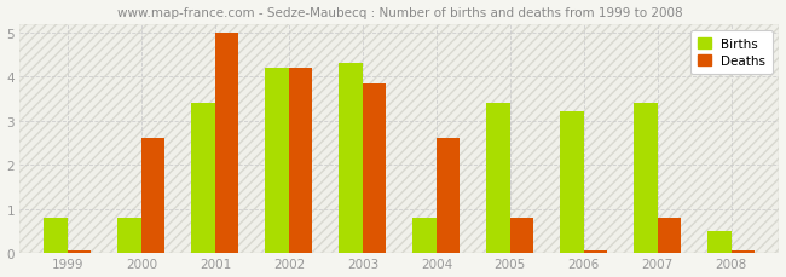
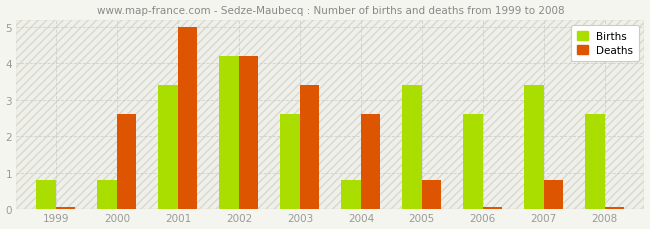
Births/2003: 4.3 -> 2.6
Deaths/2003: 3.85 -> 3.40
Births/2006: 3.2 -> 2.6
Births/2008: 0.5 -> 2.6
